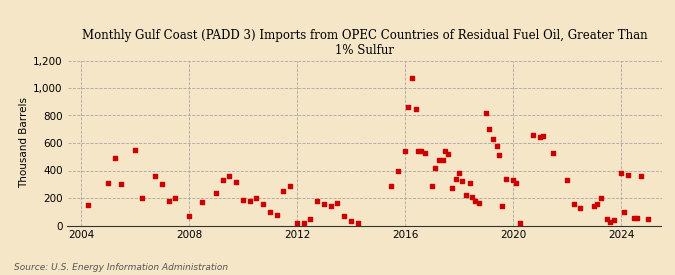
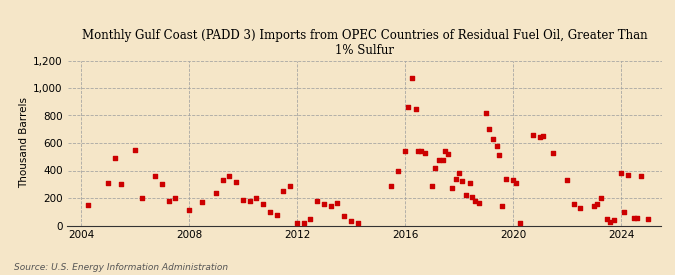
2008: 70 -> 110
